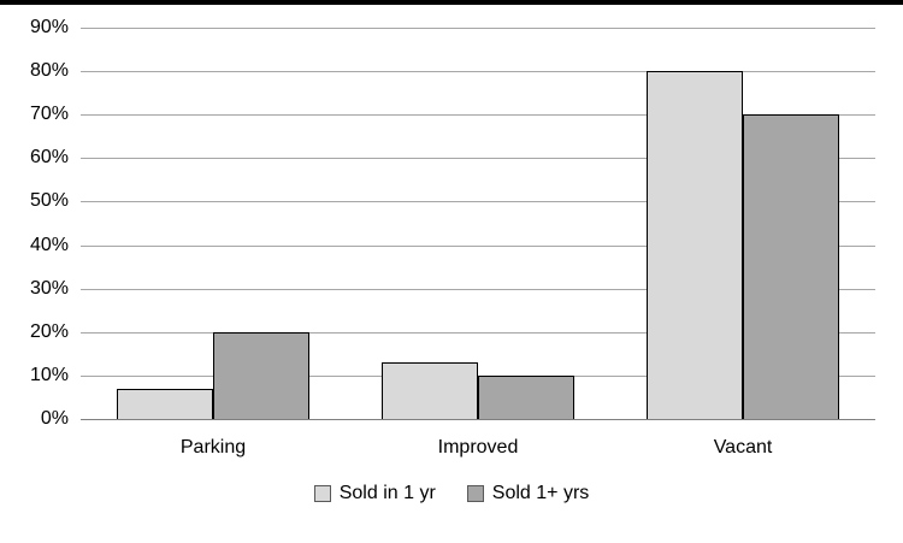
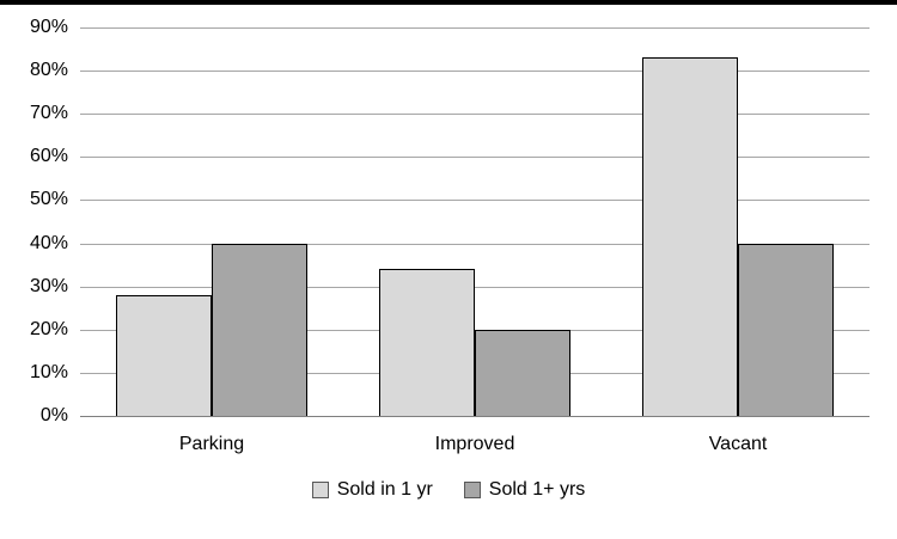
Sold in 1 yr/Parking: 7% -> 28%
Sold 1+ yrs/Parking: 20% -> 40%
Sold in 1 yr/Improved: 13% -> 34%
Sold 1+ yrs/Improved: 10% -> 20%
Sold in 1 yr/Vacant: 80% -> 83%
Sold 1+ yrs/Vacant: 70% -> 40%
